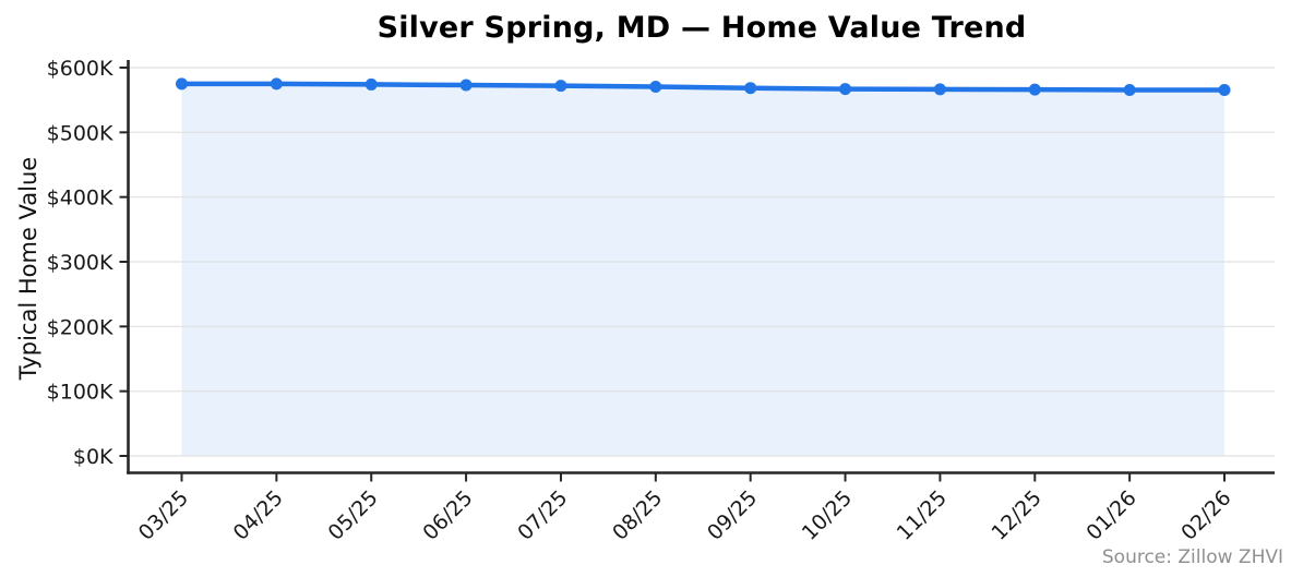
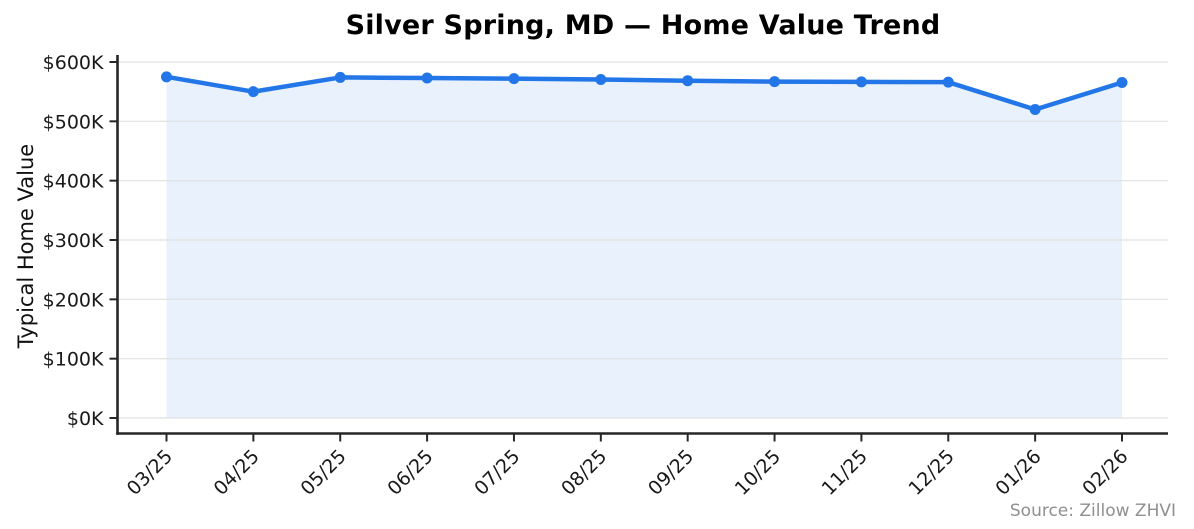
04/25: $580K -> $550K
01/26: $570K -> $520K
